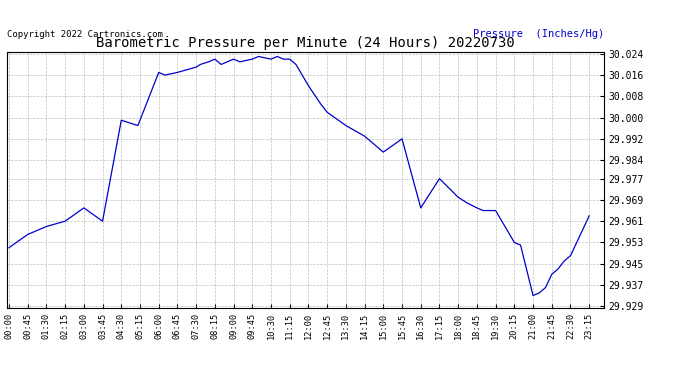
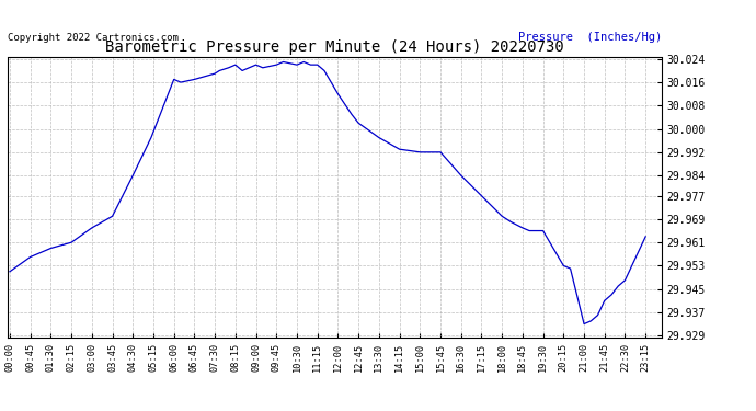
03:45: 29.961 -> 29.970
04:30: 29.999 -> 29.984
15:00: 29.987 -> 29.992
16:30: 29.966 -> 29.984
